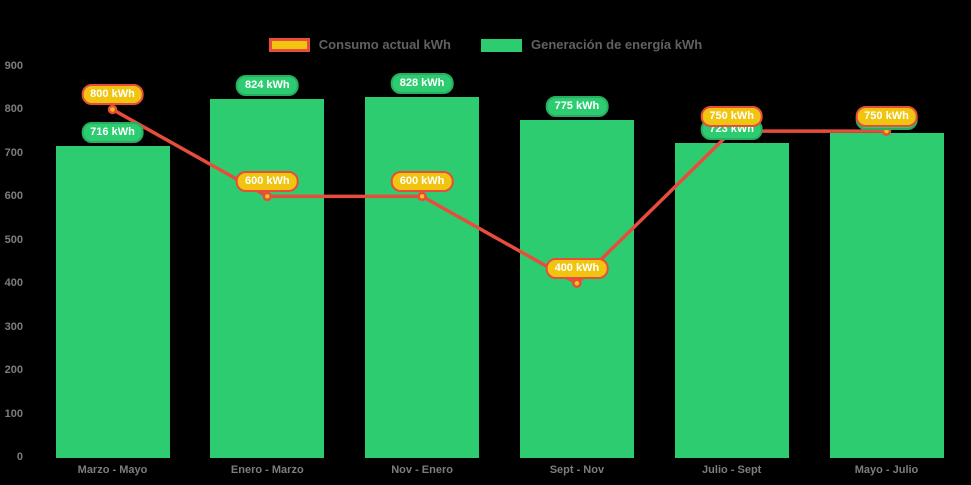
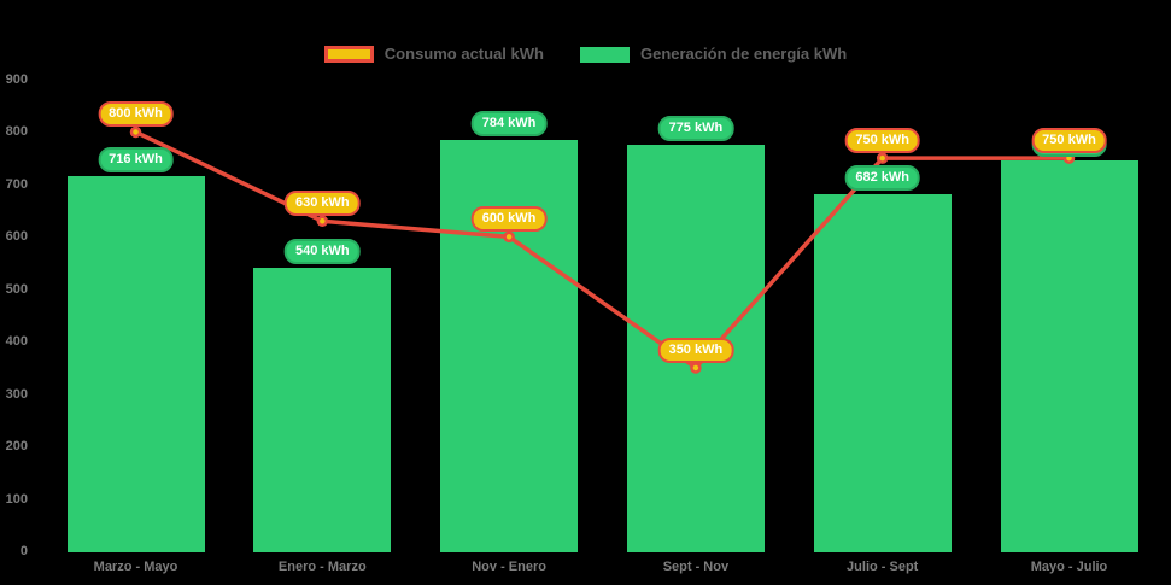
Generación de energía kWh/Enero - Marzo: 824 -> 540
Consumo actual kWh/Enero - Marzo: 600 -> 630
Generación de energía kWh/Nov - Enero: 828 -> 784
Consumo actual kWh/Sept - Nov: 400 -> 350
Generación de energía kWh/Julio - Sept: 723 -> 682
